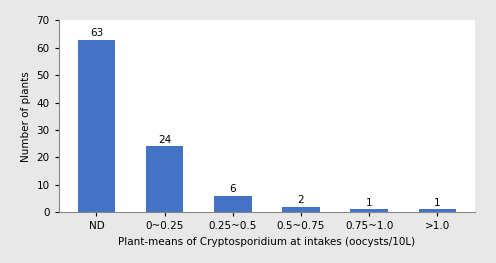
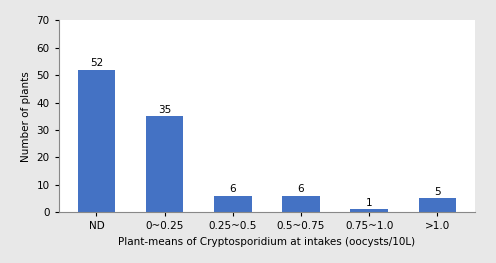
ND: 63 -> 52
0~0.25: 24 -> 35
0.5~0.75: 2 -> 6
>1.0: 1 -> 5
